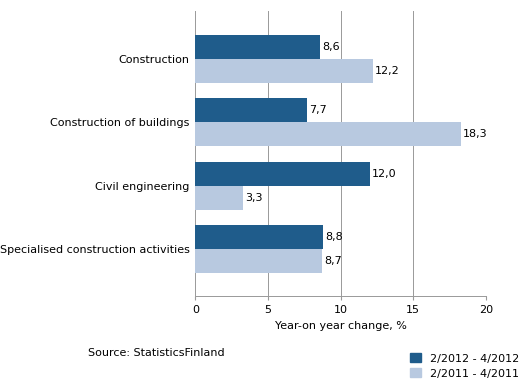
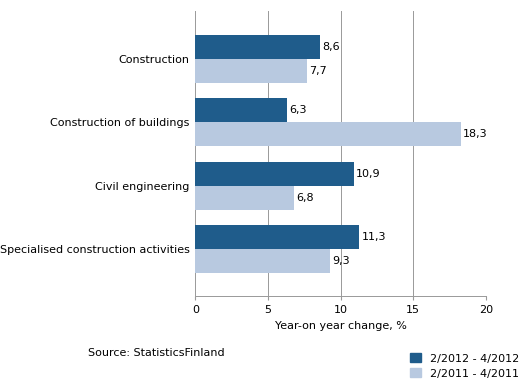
2/2011 - 4/2011/Construction: 12,2 -> 7,7
2/2012 - 4/2012/Construction of buildings: 7,7 -> 6,3
2/2012 - 4/2012/Civil engineering: 12,0 -> 10,9
2/2011 - 4/2011/Civil engineering: 3,3 -> 6,8
2/2012 - 4/2012/Specialised construction activities: 8,8 -> 11,3
2/2011 - 4/2011/Specialised construction activities: 8,7 -> 9,3
